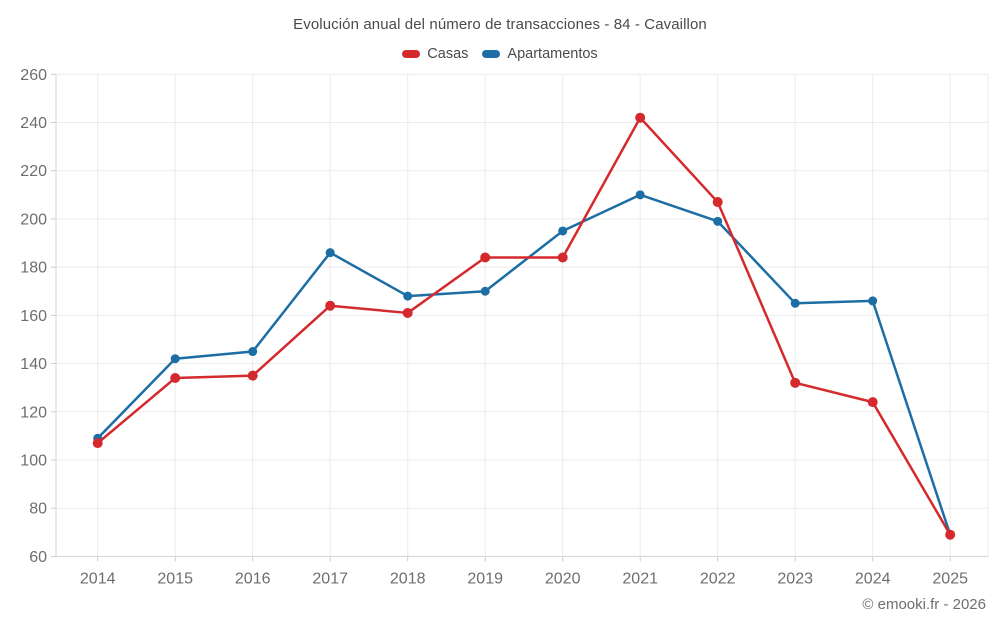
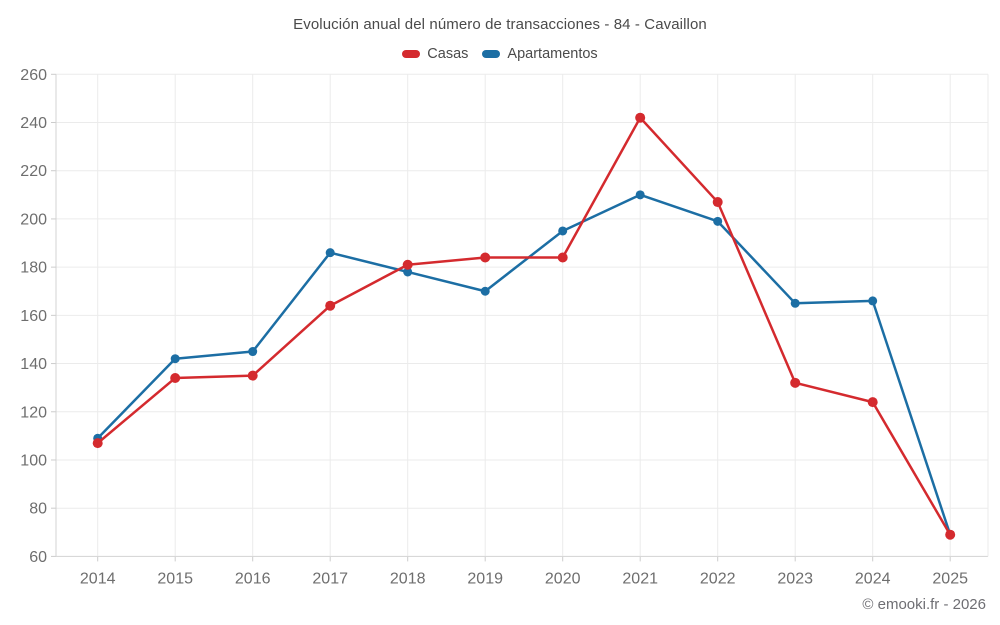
Casas/2018: 161 -> 181
Apartamentos/2018: 168 -> 178
